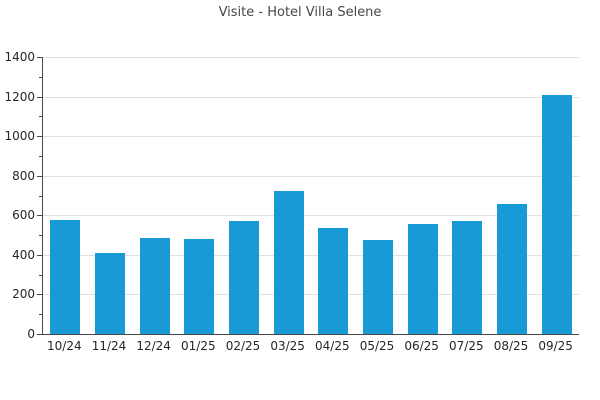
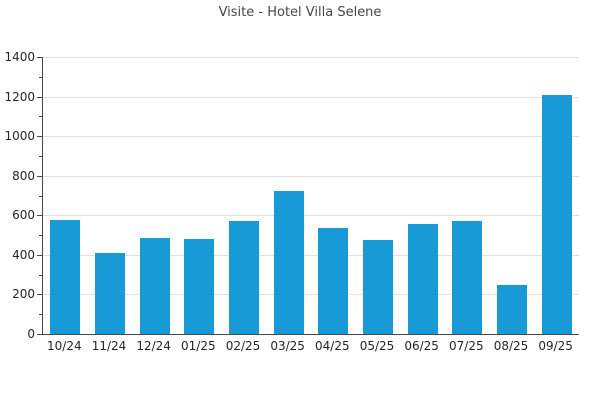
08/25: 660 -> 250
